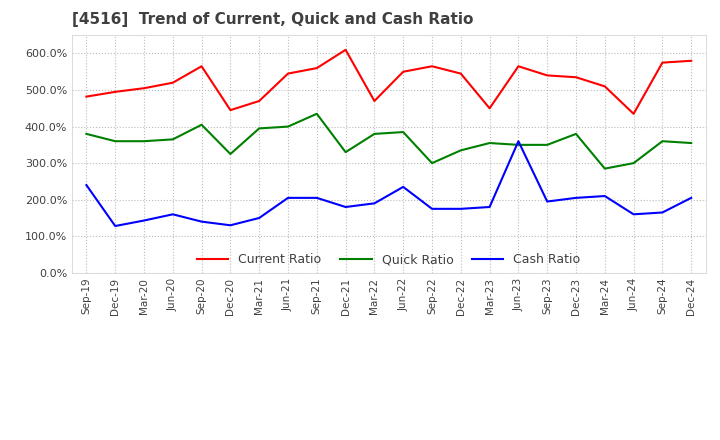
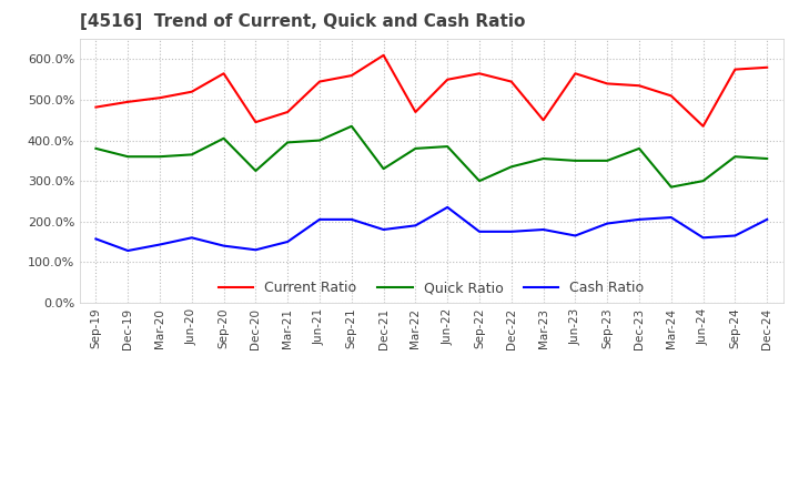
Cash Ratio/Sep-19: 240% -> 157%
Cash Ratio/Jun-23: 360% -> 165%
